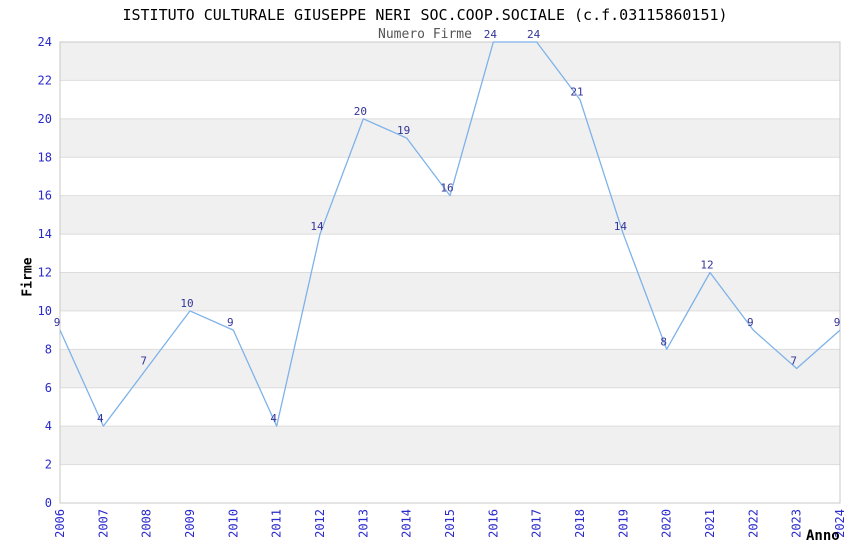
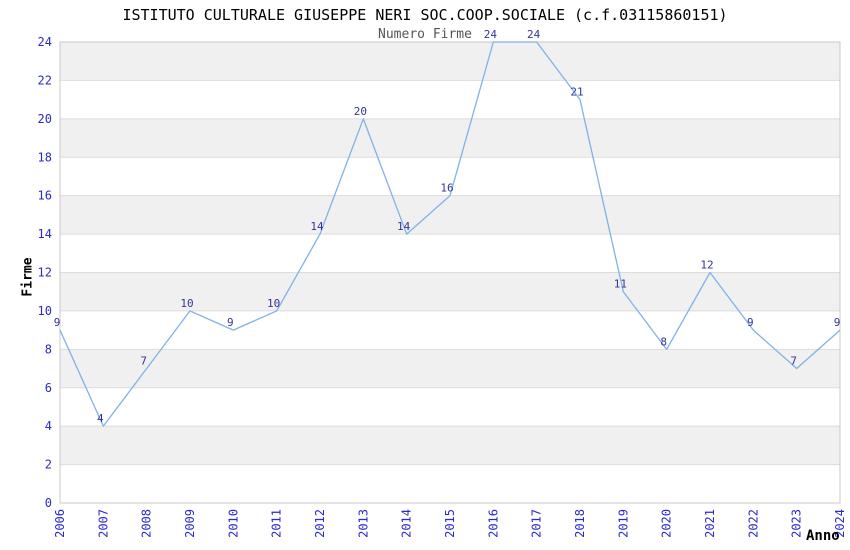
2011: 4 -> 10
2014: 19 -> 14
2019: 14 -> 11
